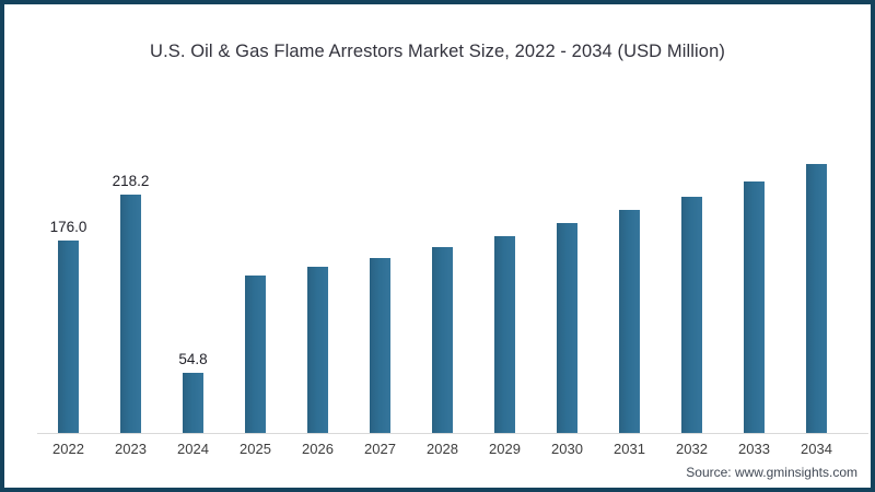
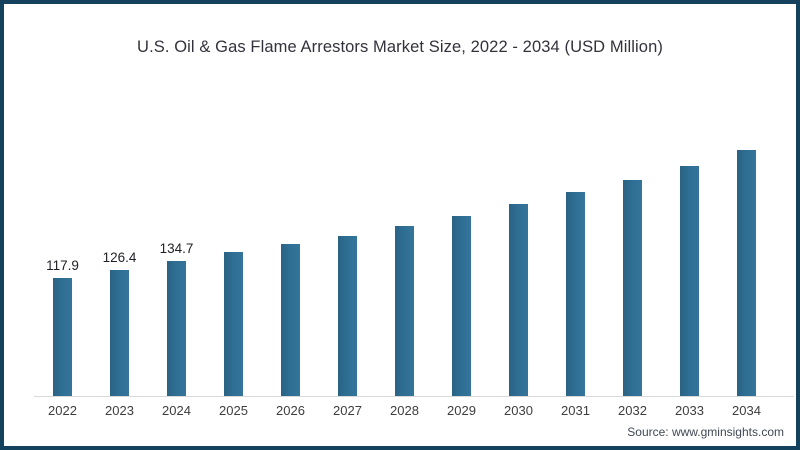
2022: 176.0 -> 117.9
2023: 218.2 -> 126.4
2024: 54.8 -> 134.7
